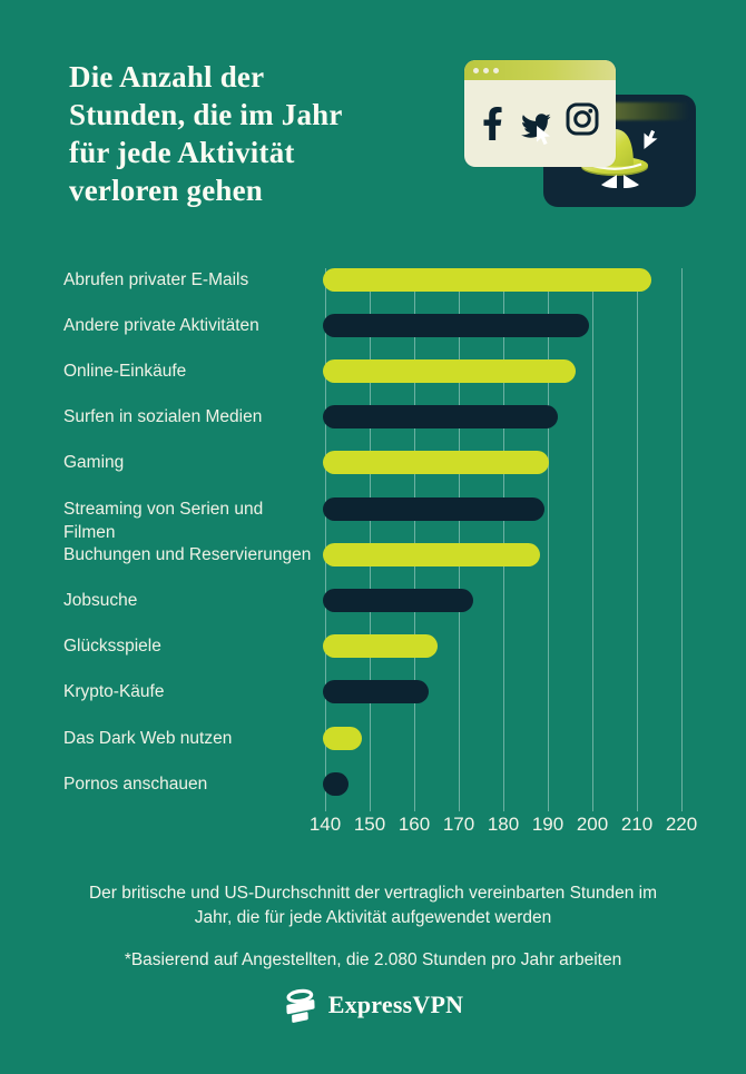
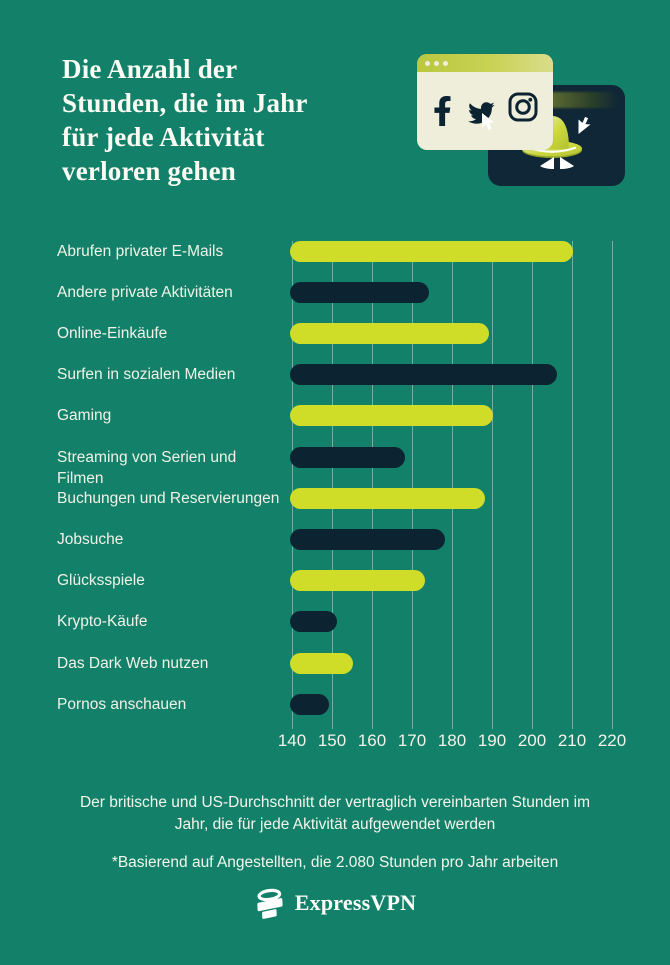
Abrufen privater E-Mails: 213 -> 210
Andere private Aktivitäten: 199 -> 174
Online-Einkäufe: 196 -> 189
Surfen in sozialen Medien: 192 -> 206
Streaming von Serien und Filmen: 189 -> 168
Jobsuche: 173 -> 178
Glücksspiele: 165 -> 173
Krypto-Käufe: 163 -> 151
Das Dark Web nutzen: 148 -> 155
Pornos anschauen: 145 -> 149
